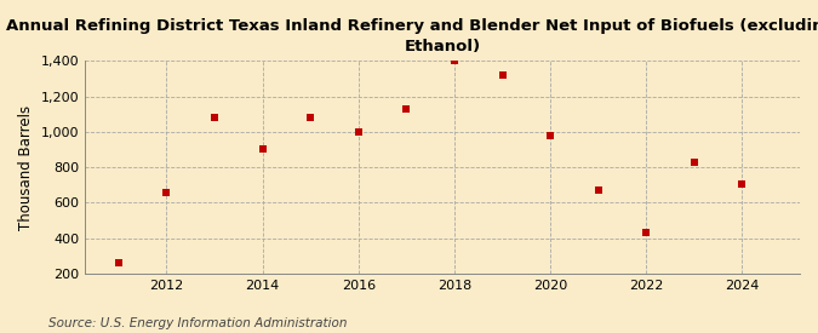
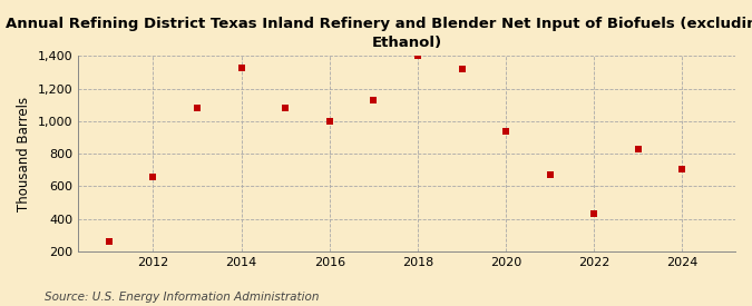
2014: 900 -> 1,330
2020: 980 -> 940
